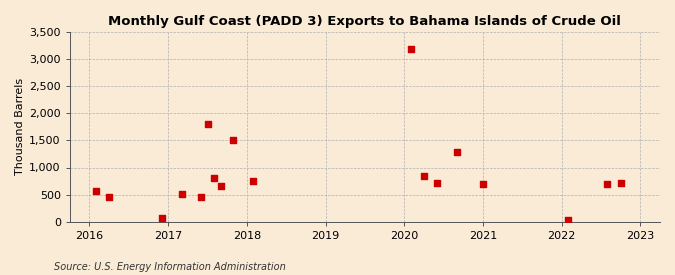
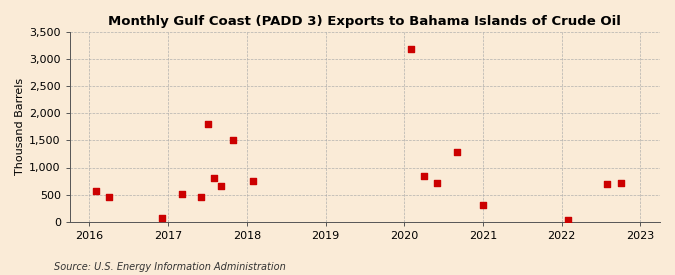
2021: 700 -> 300
